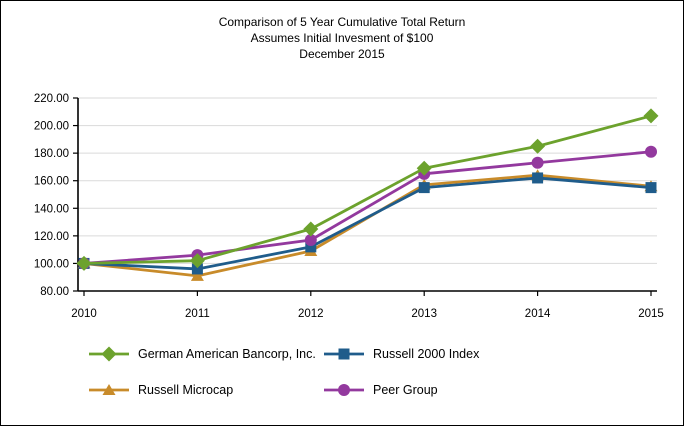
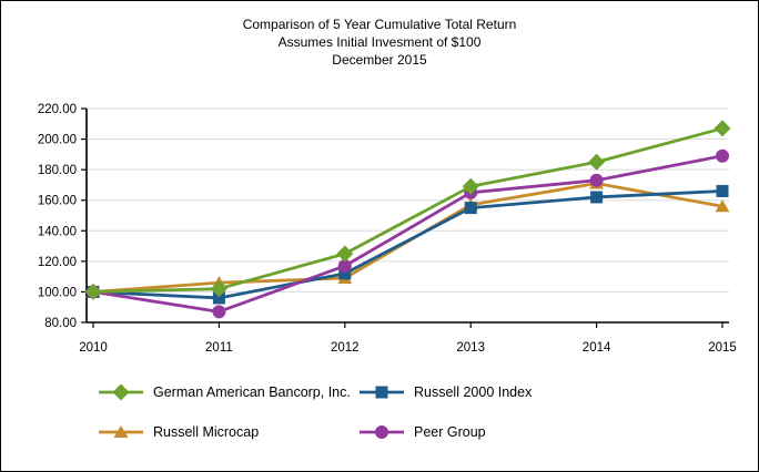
Russell Microcap/2011: 91 -> 106
Peer Group/2011: 106 -> 87
Russell Microcap/2014: 164 -> 171
Russell 2000 Index/2015: 155 -> 166
Peer Group/2015: 181 -> 189
